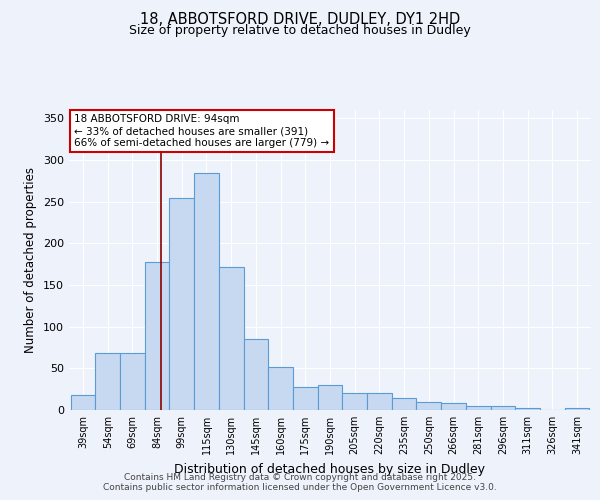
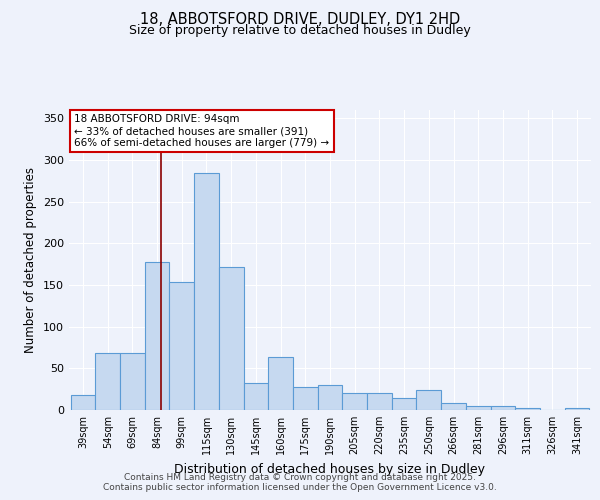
99sqm: 255 -> 154
145sqm: 85 -> 32
160sqm: 52 -> 64
250sqm: 10 -> 24
